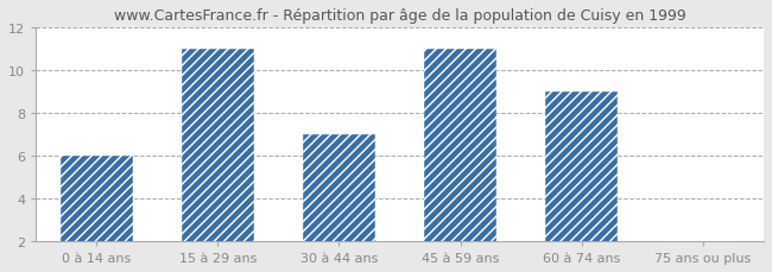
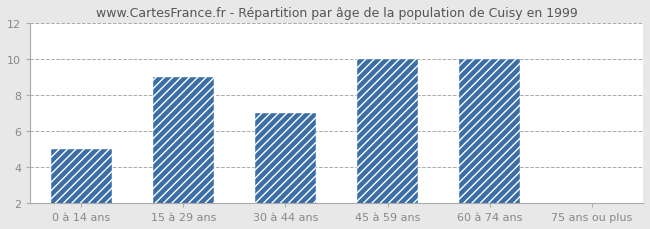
0 à 14 ans: 6 -> 5
15 à 29 ans: 11 -> 9
45 à 59 ans: 11 -> 10
60 à 74 ans: 9 -> 10
